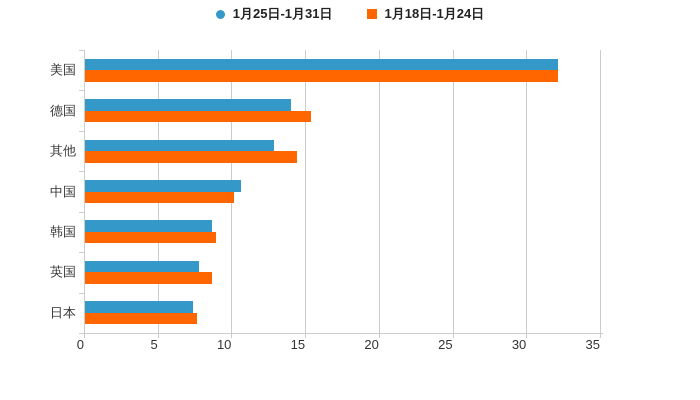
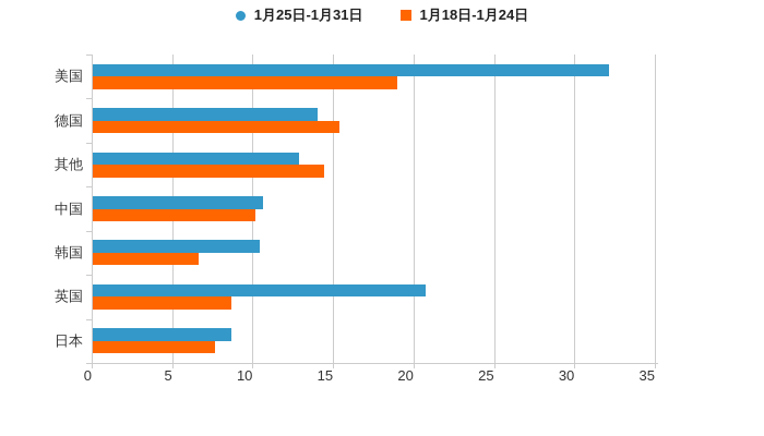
1月18日-1月24日/美国: 32.1 -> 18.9
1月25日-1月31日/韩国: 8.6 -> 10.4
1月18日-1月24日/韩国: 8.9 -> 6.6
1月25日-1月31日/英国: 7.7 -> 20.7
1月25日-1月31日/日本: 7.3 -> 8.6
